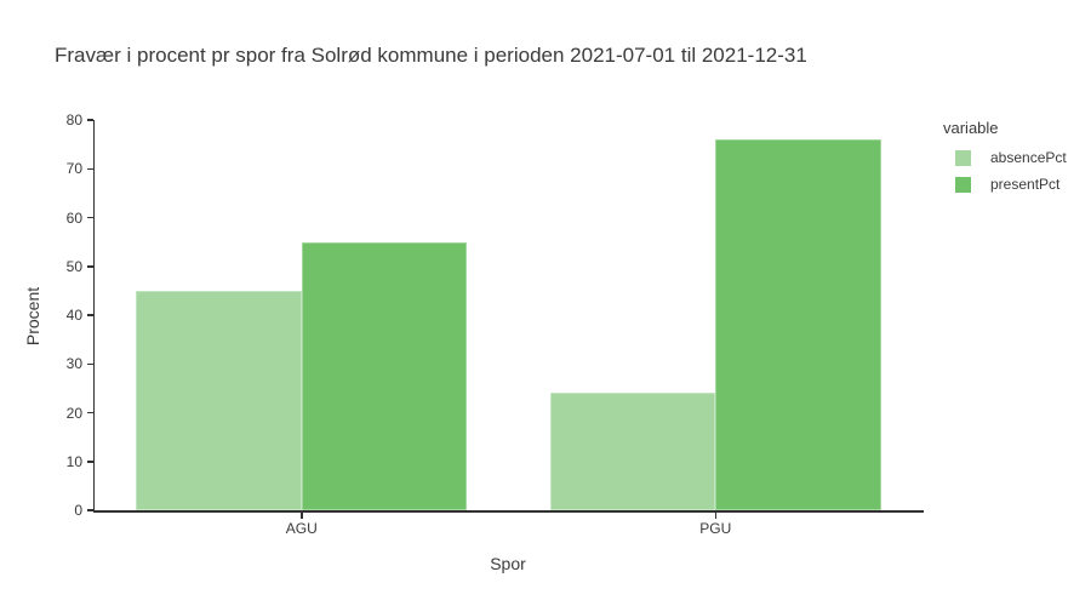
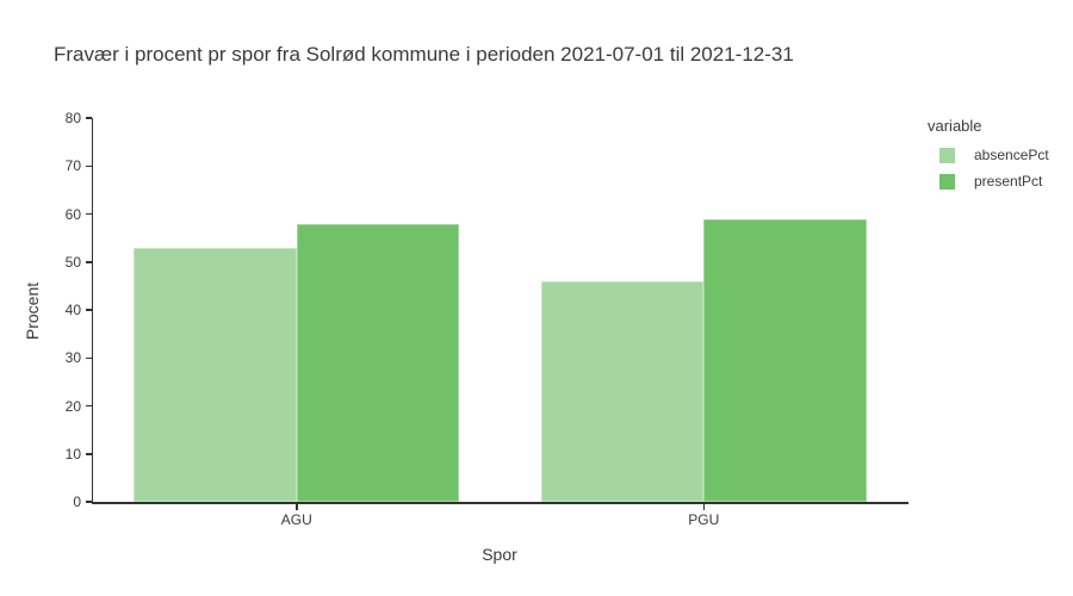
absencePct/AGU: 45 -> 53
presentPct/AGU: 55 -> 58
absencePct/PGU: 24 -> 46
presentPct/PGU: 76 -> 59
